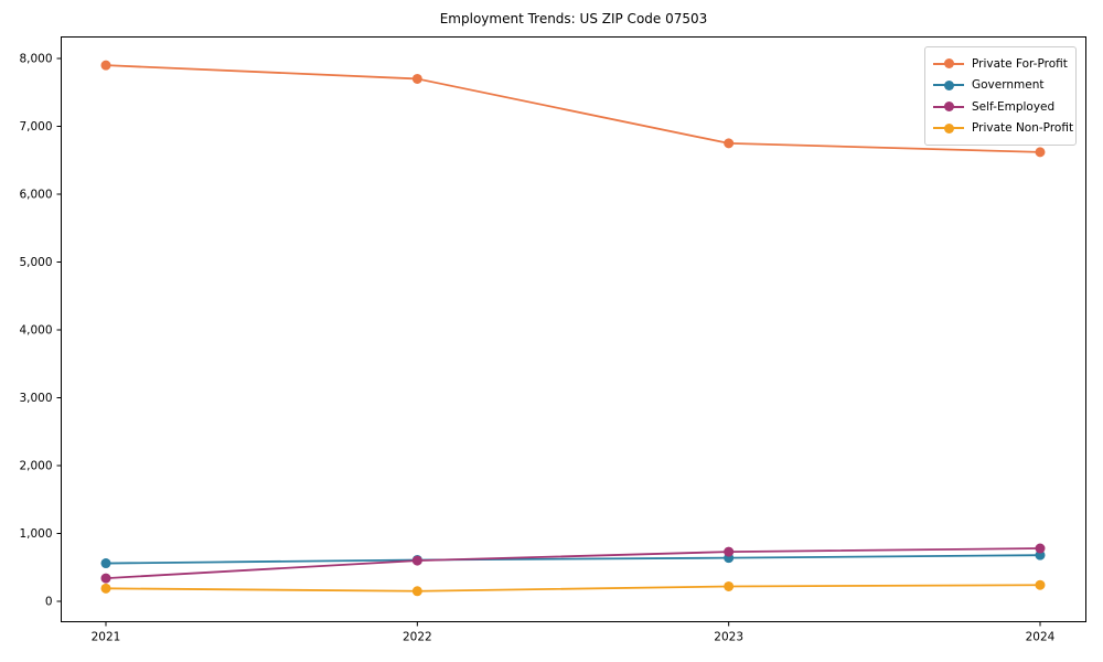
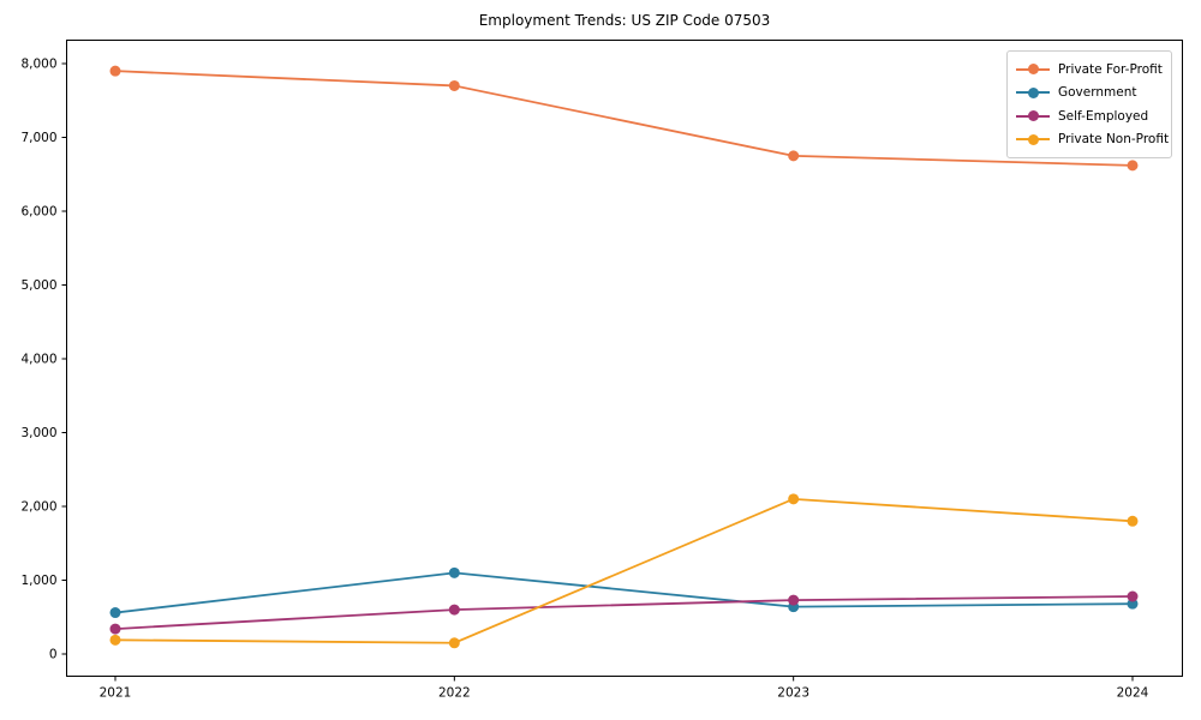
Government/2022: 600 -> 1100
Private Non-Profit/2023: 200 -> 2100
Private Non-Profit/2024: 200 -> 1800
